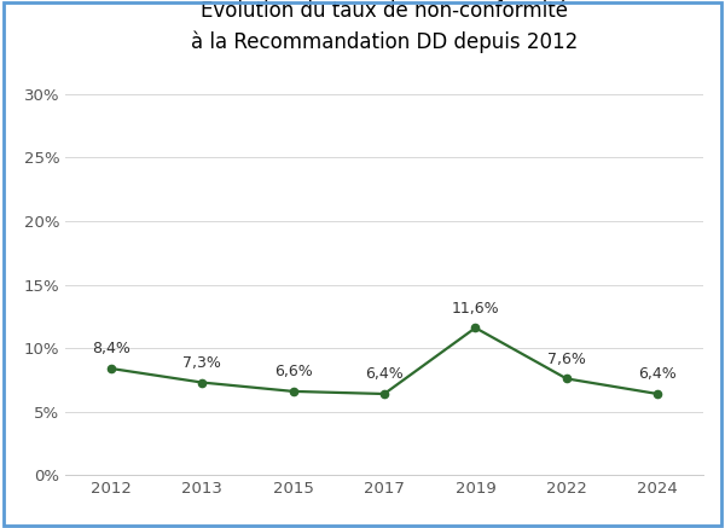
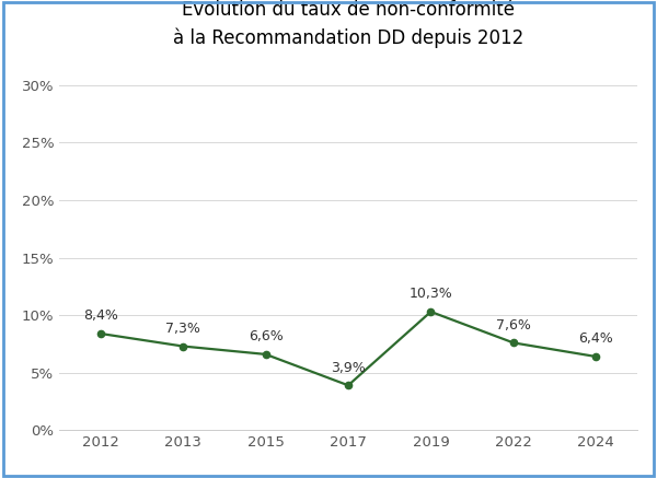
2017: 6,4% -> 3,9%
2019: 11,6% -> 10,3%
